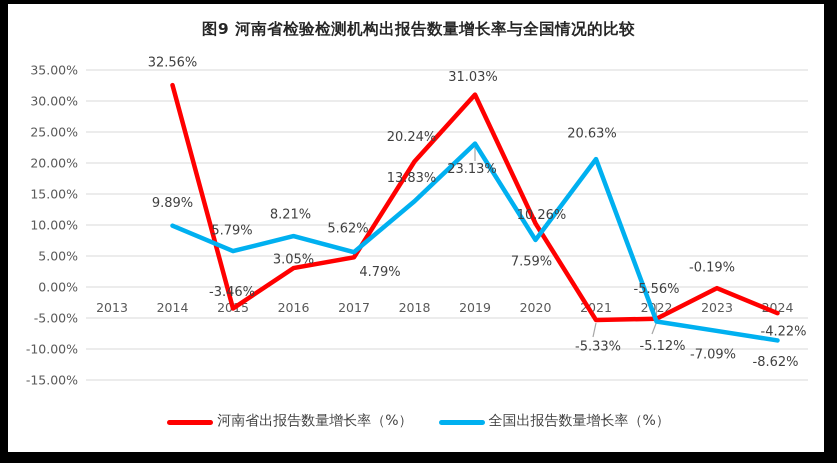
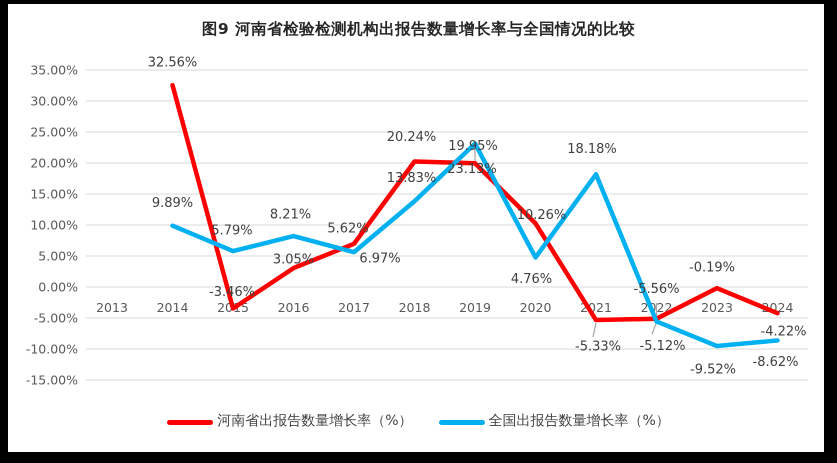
河南省出报告数量增长率（%）/2017: 4.79% -> 6.97%
河南省出报告数量增长率（%）/2019: 31.03% -> 19.95%
全国出报告数量增长率（%）/2020: 7.59% -> 4.76%
全国出报告数量增长率（%）/2021: 20.63% -> 18.18%
全国出报告数量增长率（%）/2023: -7.09% -> -9.52%
